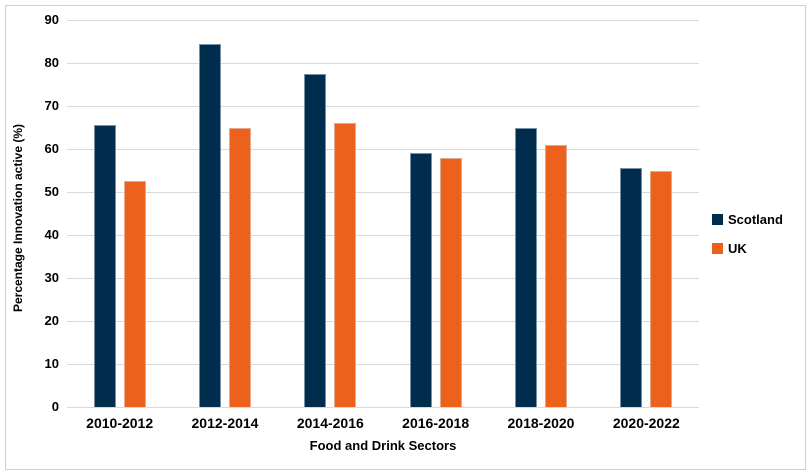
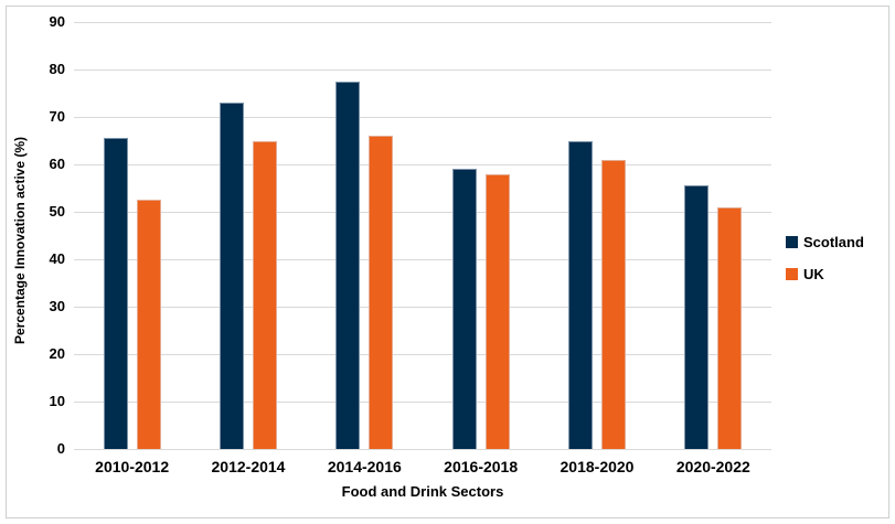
Scotland/2012-2014: 84 -> 73
UK/2020-2022: 55 -> 51
